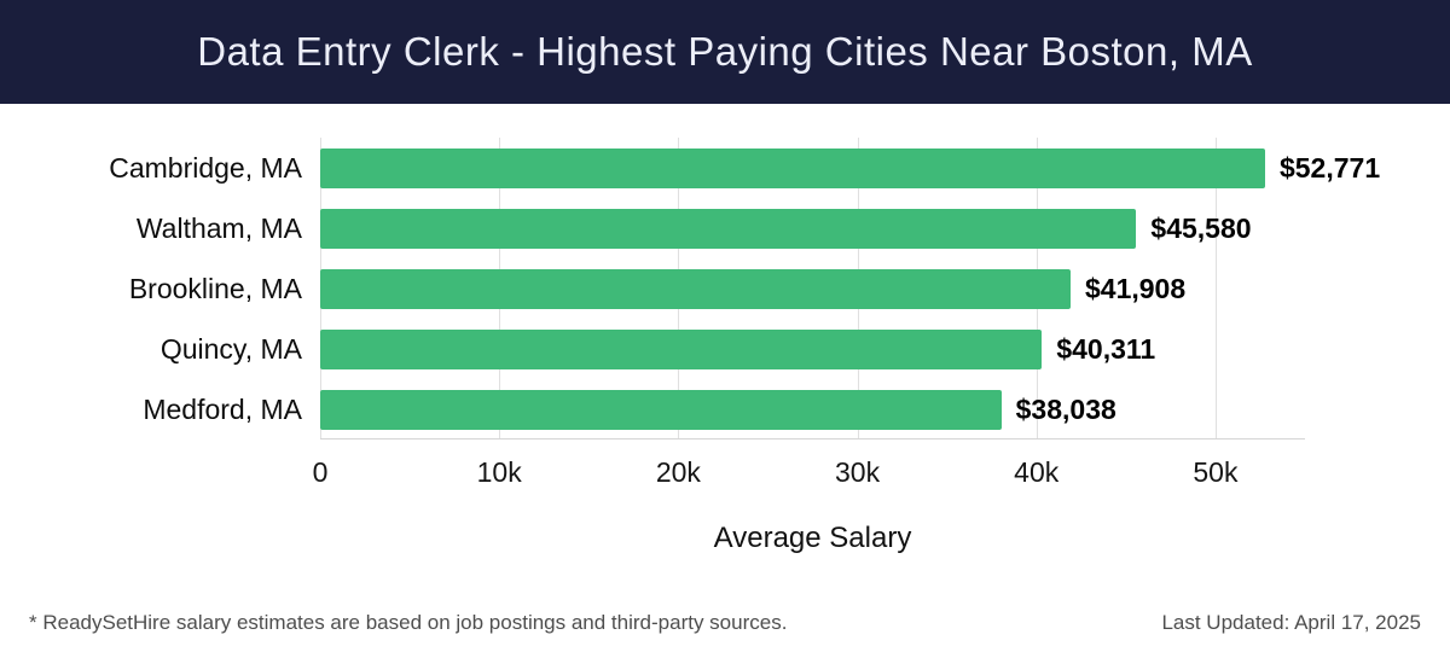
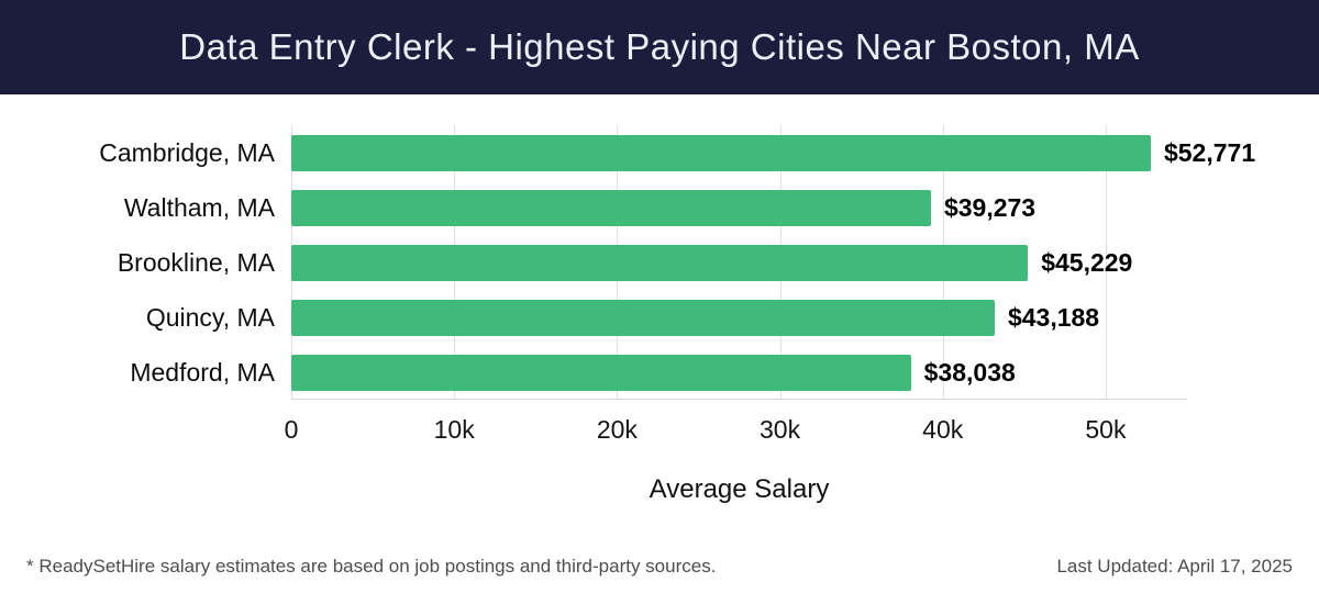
Waltham, MA: $45,580 -> $39,273
Brookline, MA: $41,908 -> $45,229
Quincy, MA: $40,311 -> $43,188
